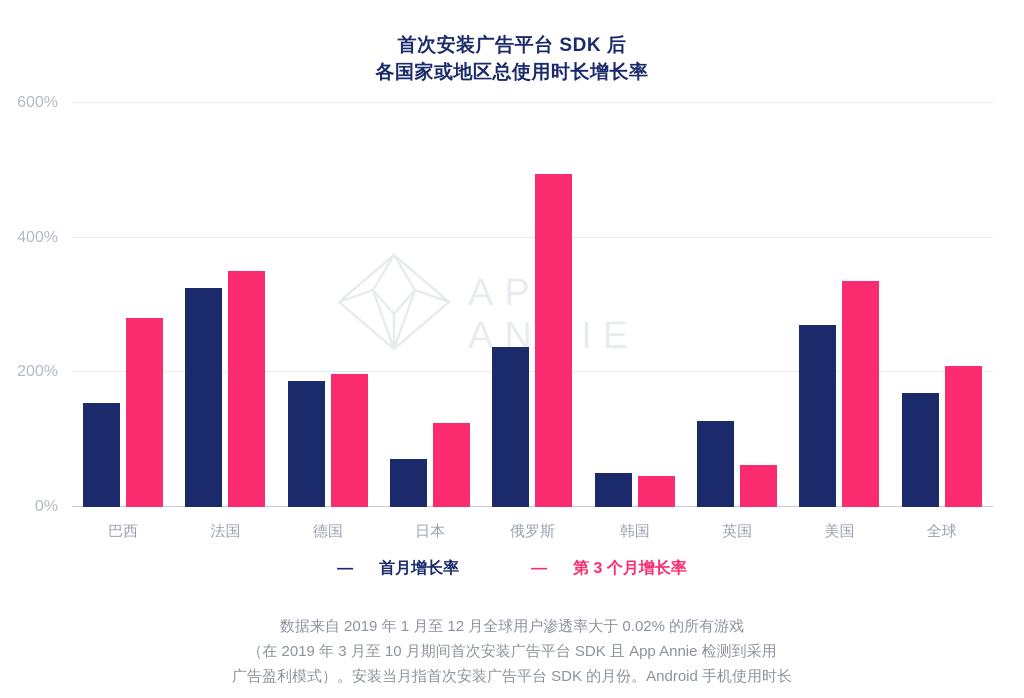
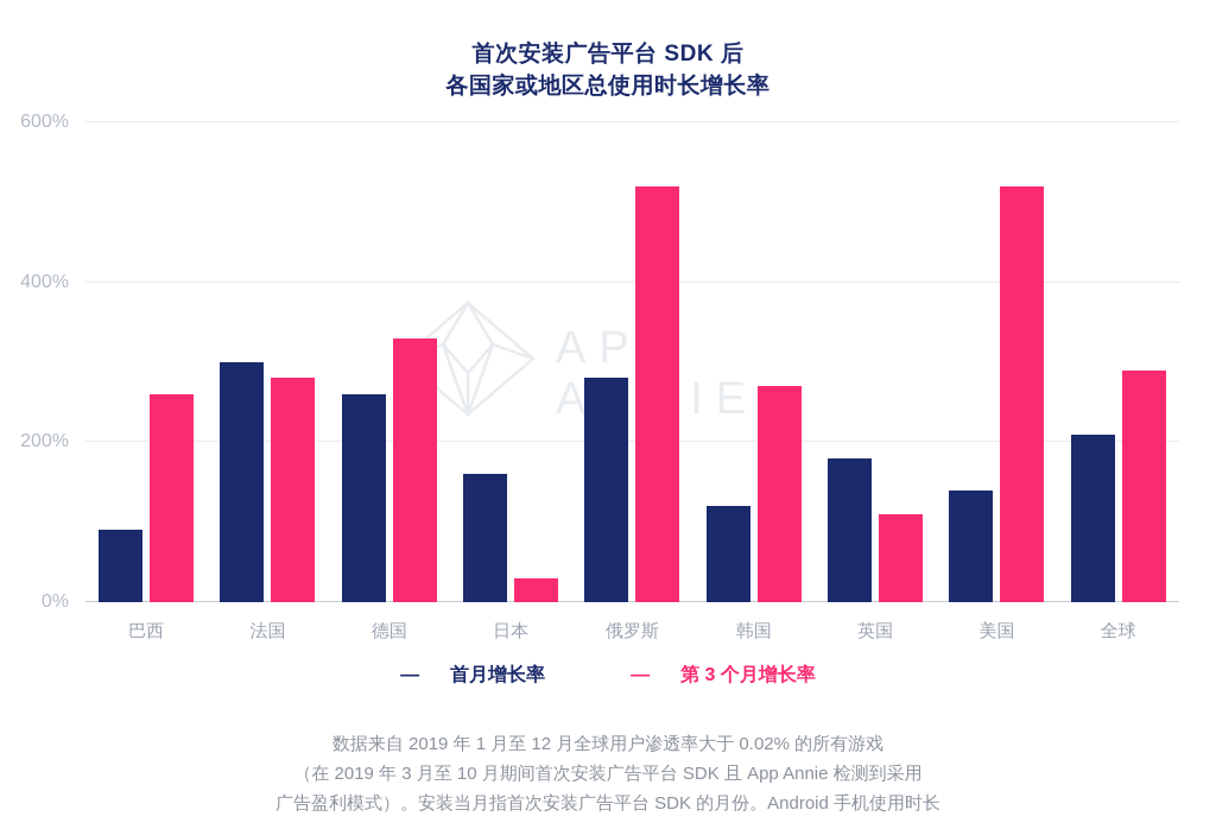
首月增长率/巴西: 160% -> 90%
第 3 个月增长率/巴西: 280% -> 260%
首月增长率/法国: 320% -> 300%
第 3 个月增长率/法国: 350% -> 280%
首月增长率/德国: 190% -> 260%
第 3 个月增长率/德国: 200% -> 330%
首月增长率/日本: 70% -> 160%
第 3 个月增长率/日本: 120% -> 30%
首月增长率/俄罗斯: 240% -> 280%
第 3 个月增长率/俄罗斯: 500% -> 520%
首月增长率/韩国: 50% -> 120%
第 3 个月增长率/韩国: 50% -> 270%
首月增长率/英国: 130% -> 180%
第 3 个月增长率/英国: 60% -> 110%
首月增长率/美国: 270% -> 140%
第 3 个月增长率/美国: 340% -> 520%
首月增长率/全球: 170% -> 210%
第 3 个月增长率/全球: 210% -> 290%
